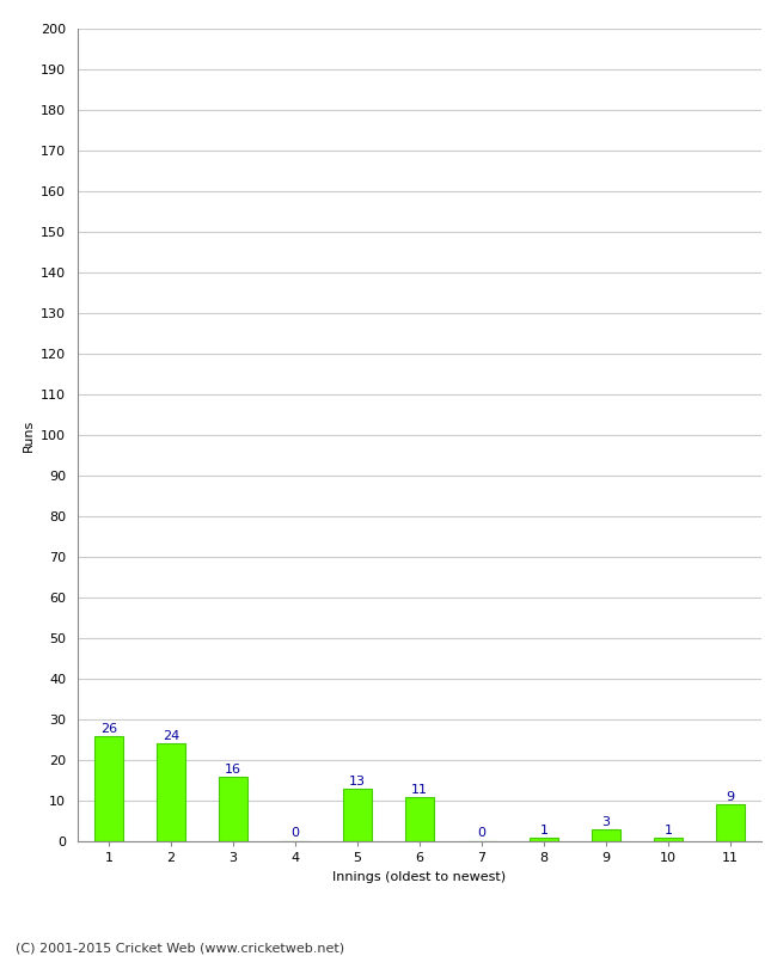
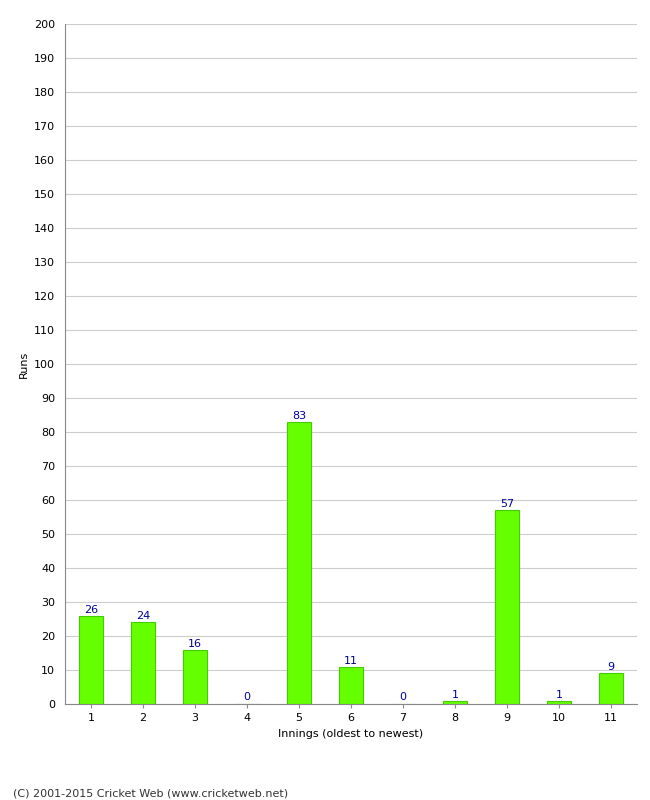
5: 13 -> 83
9: 3 -> 57
